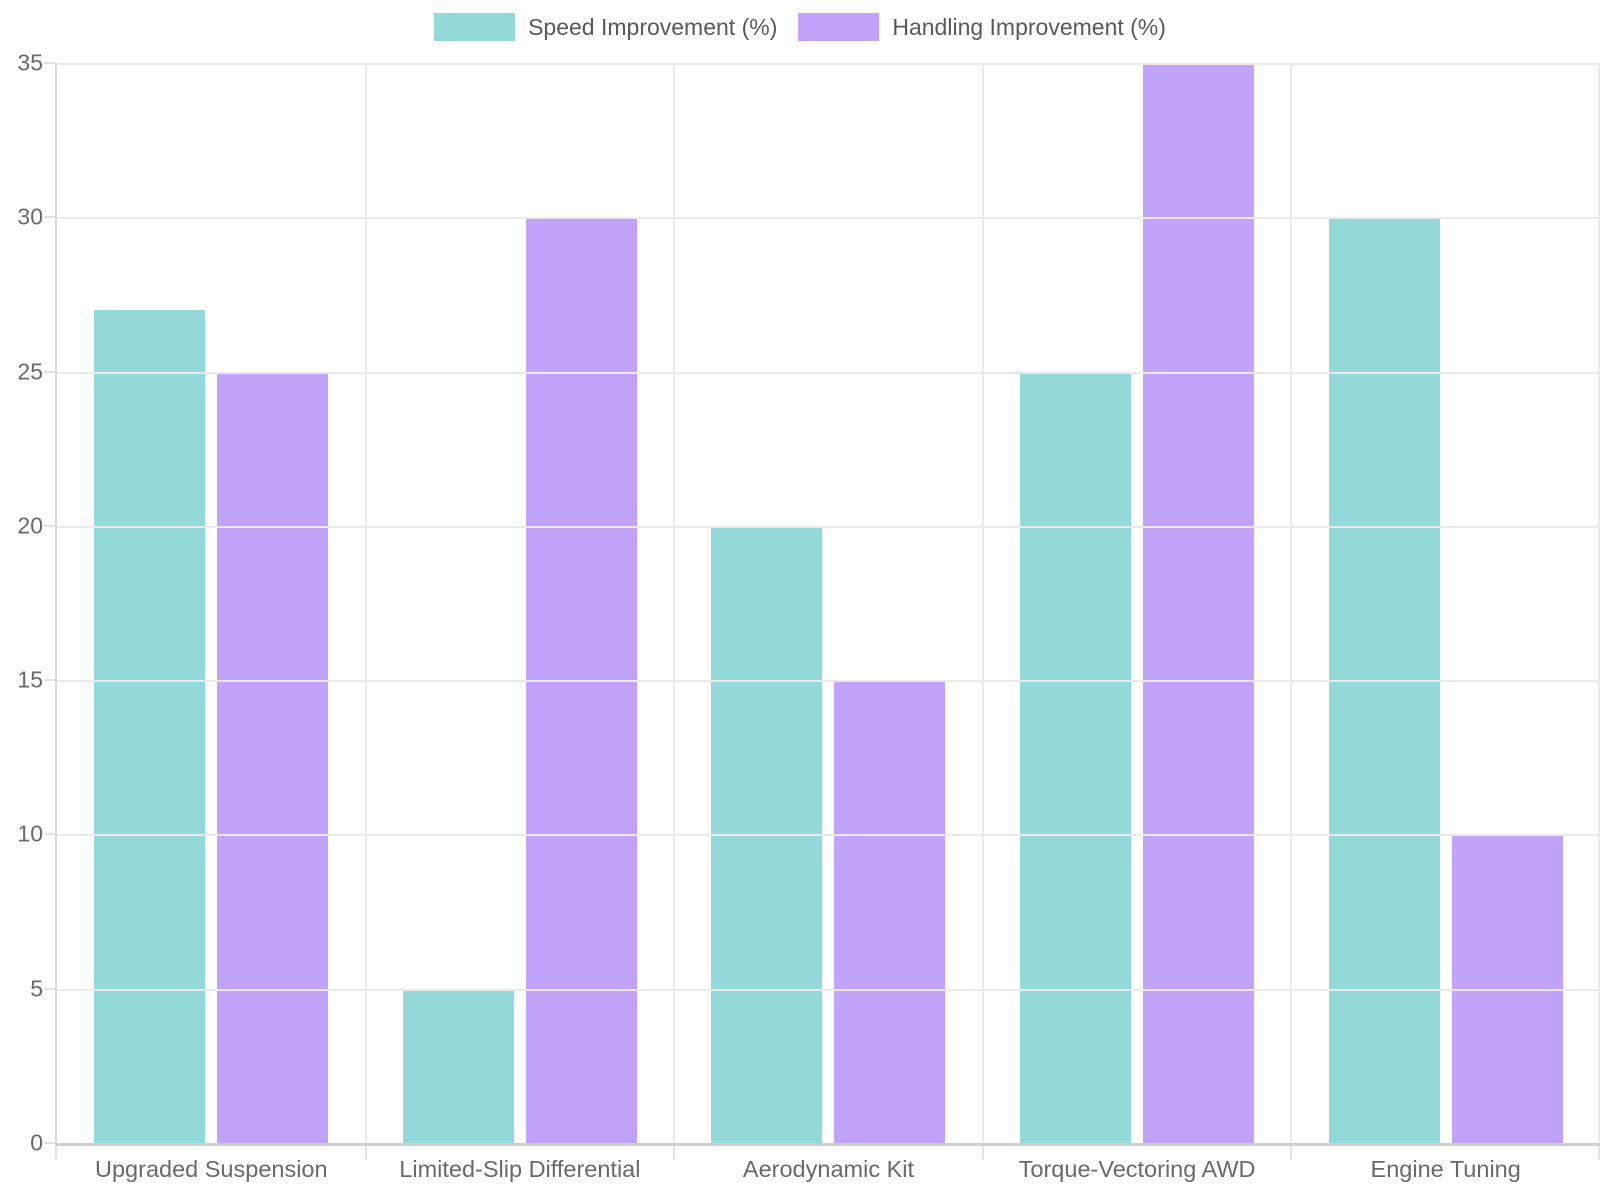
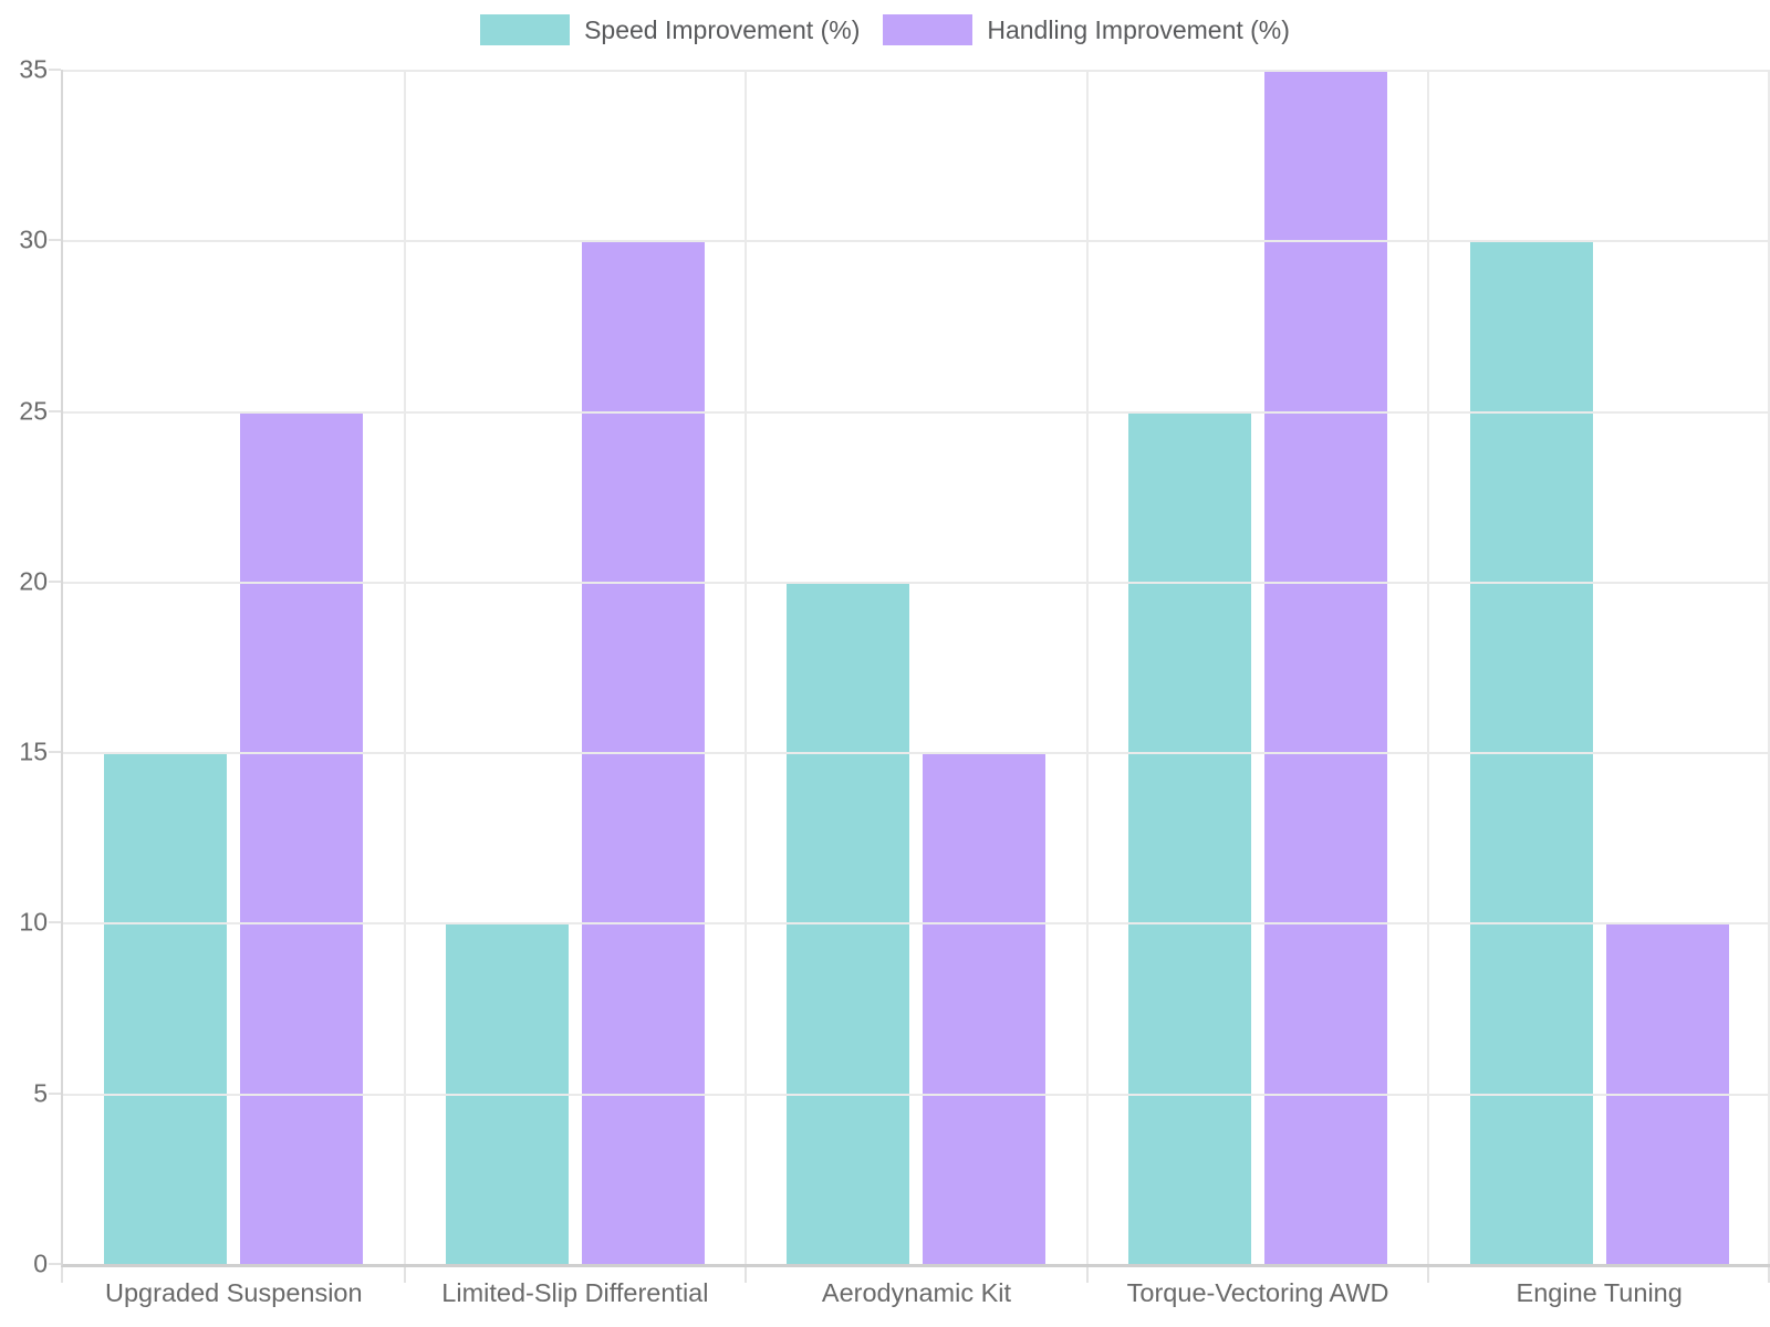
Speed Improvement (%)/Upgraded Suspension: 27 -> 15
Speed Improvement (%)/Limited-Slip Differential: 5 -> 10
